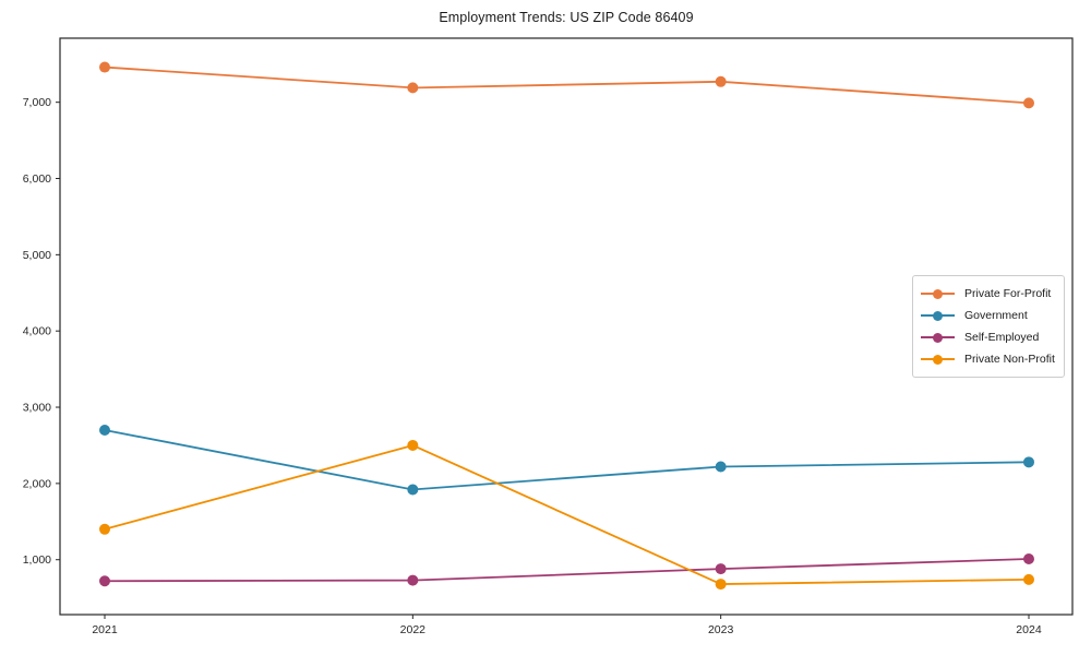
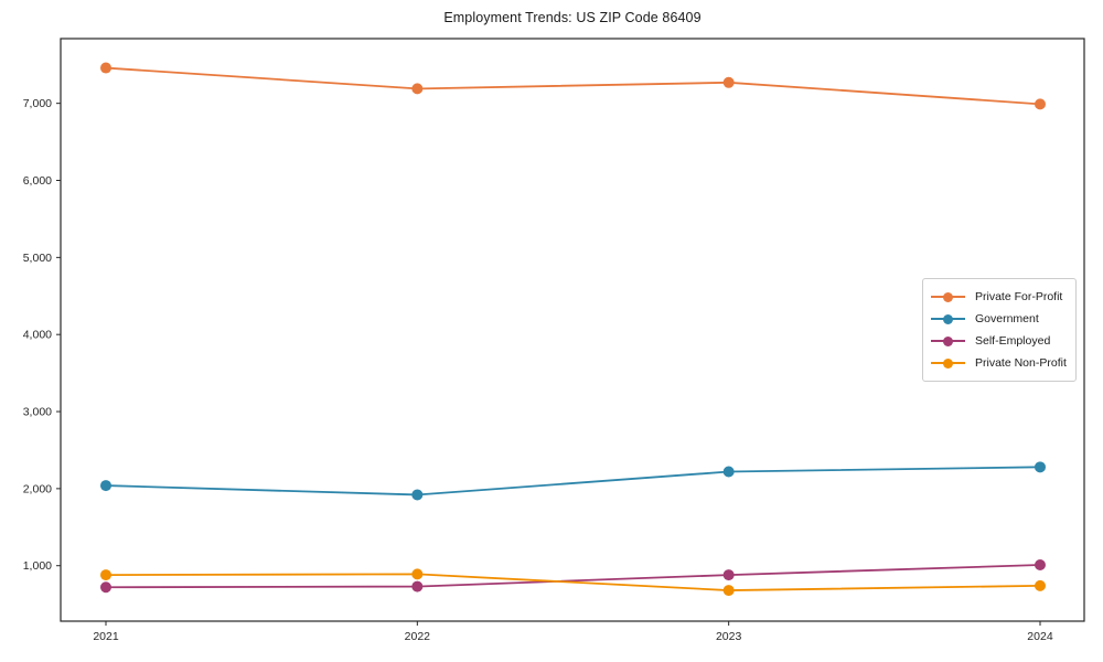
Government/2021: 2700 -> 2000
Private Non-Profit/2021: 1400 -> 900
Private Non-Profit/2022: 2500 -> 900
